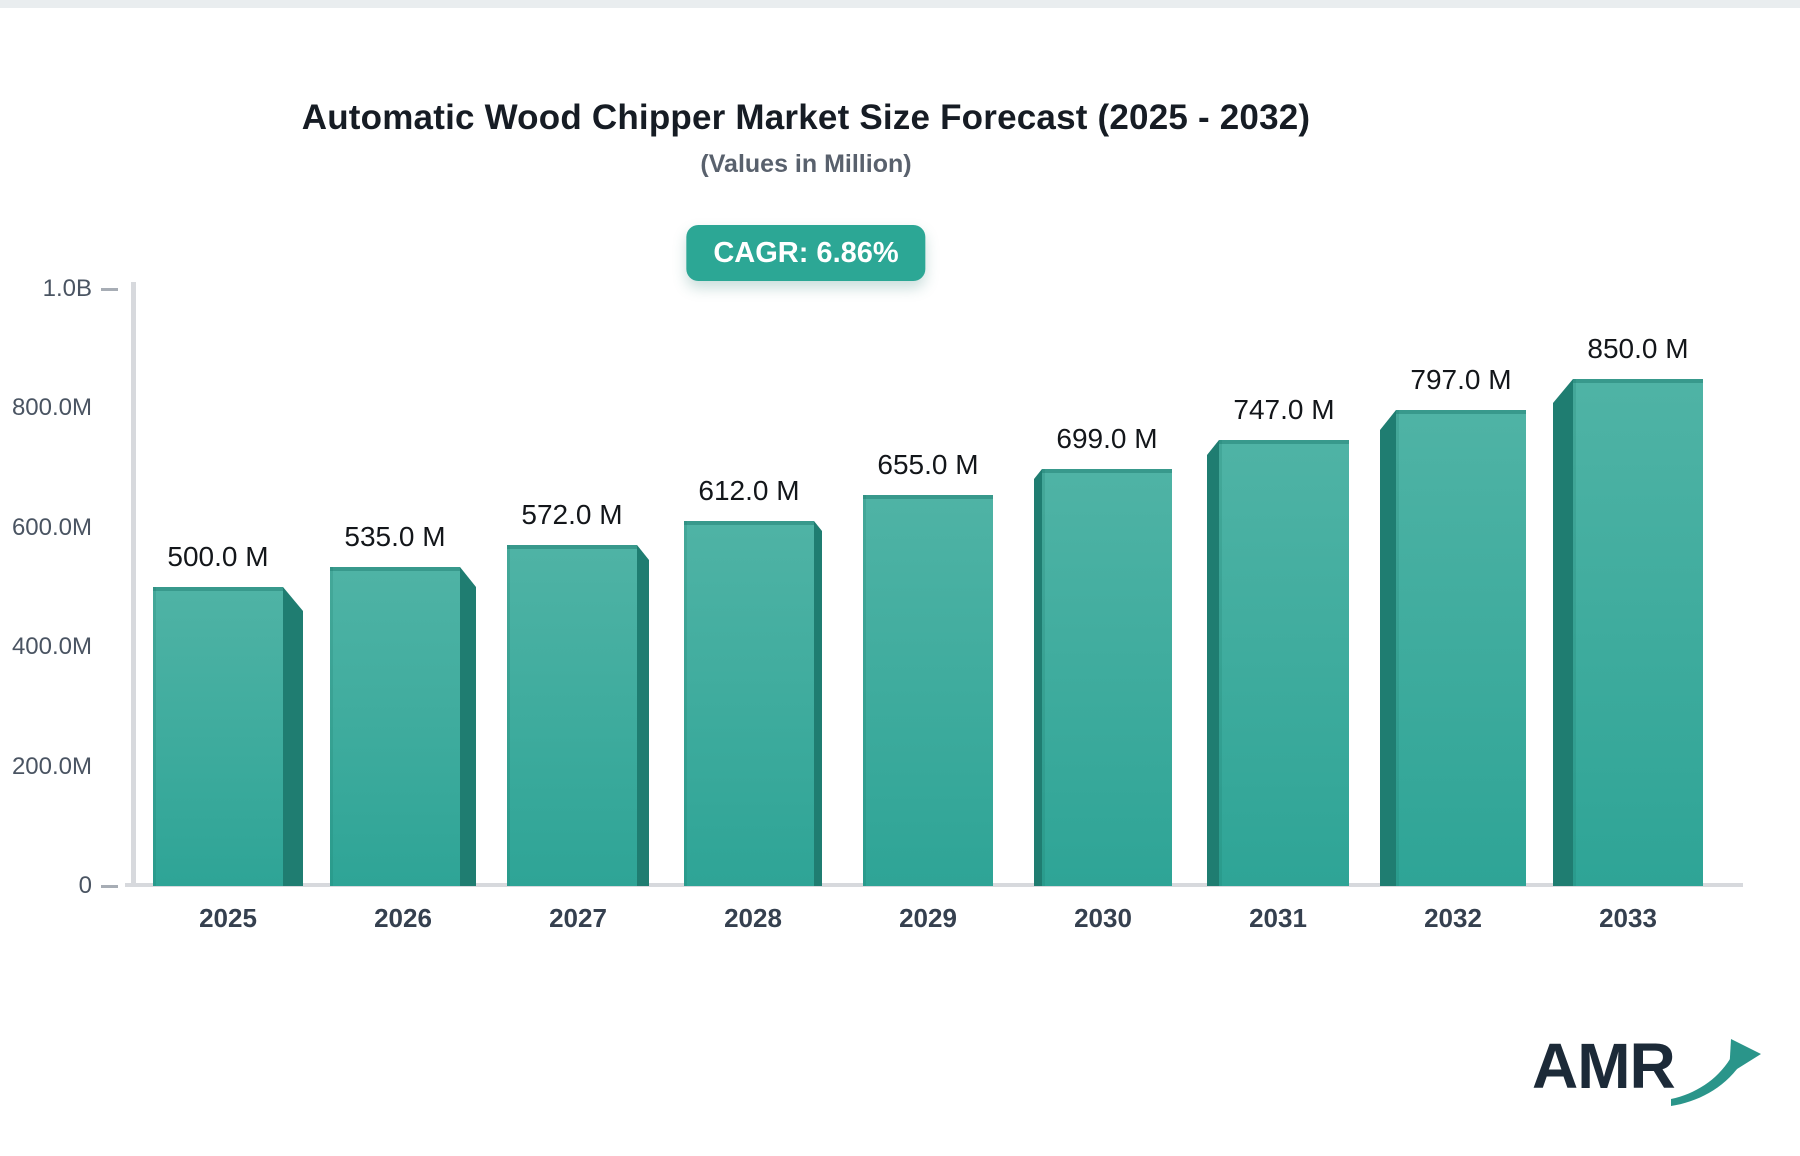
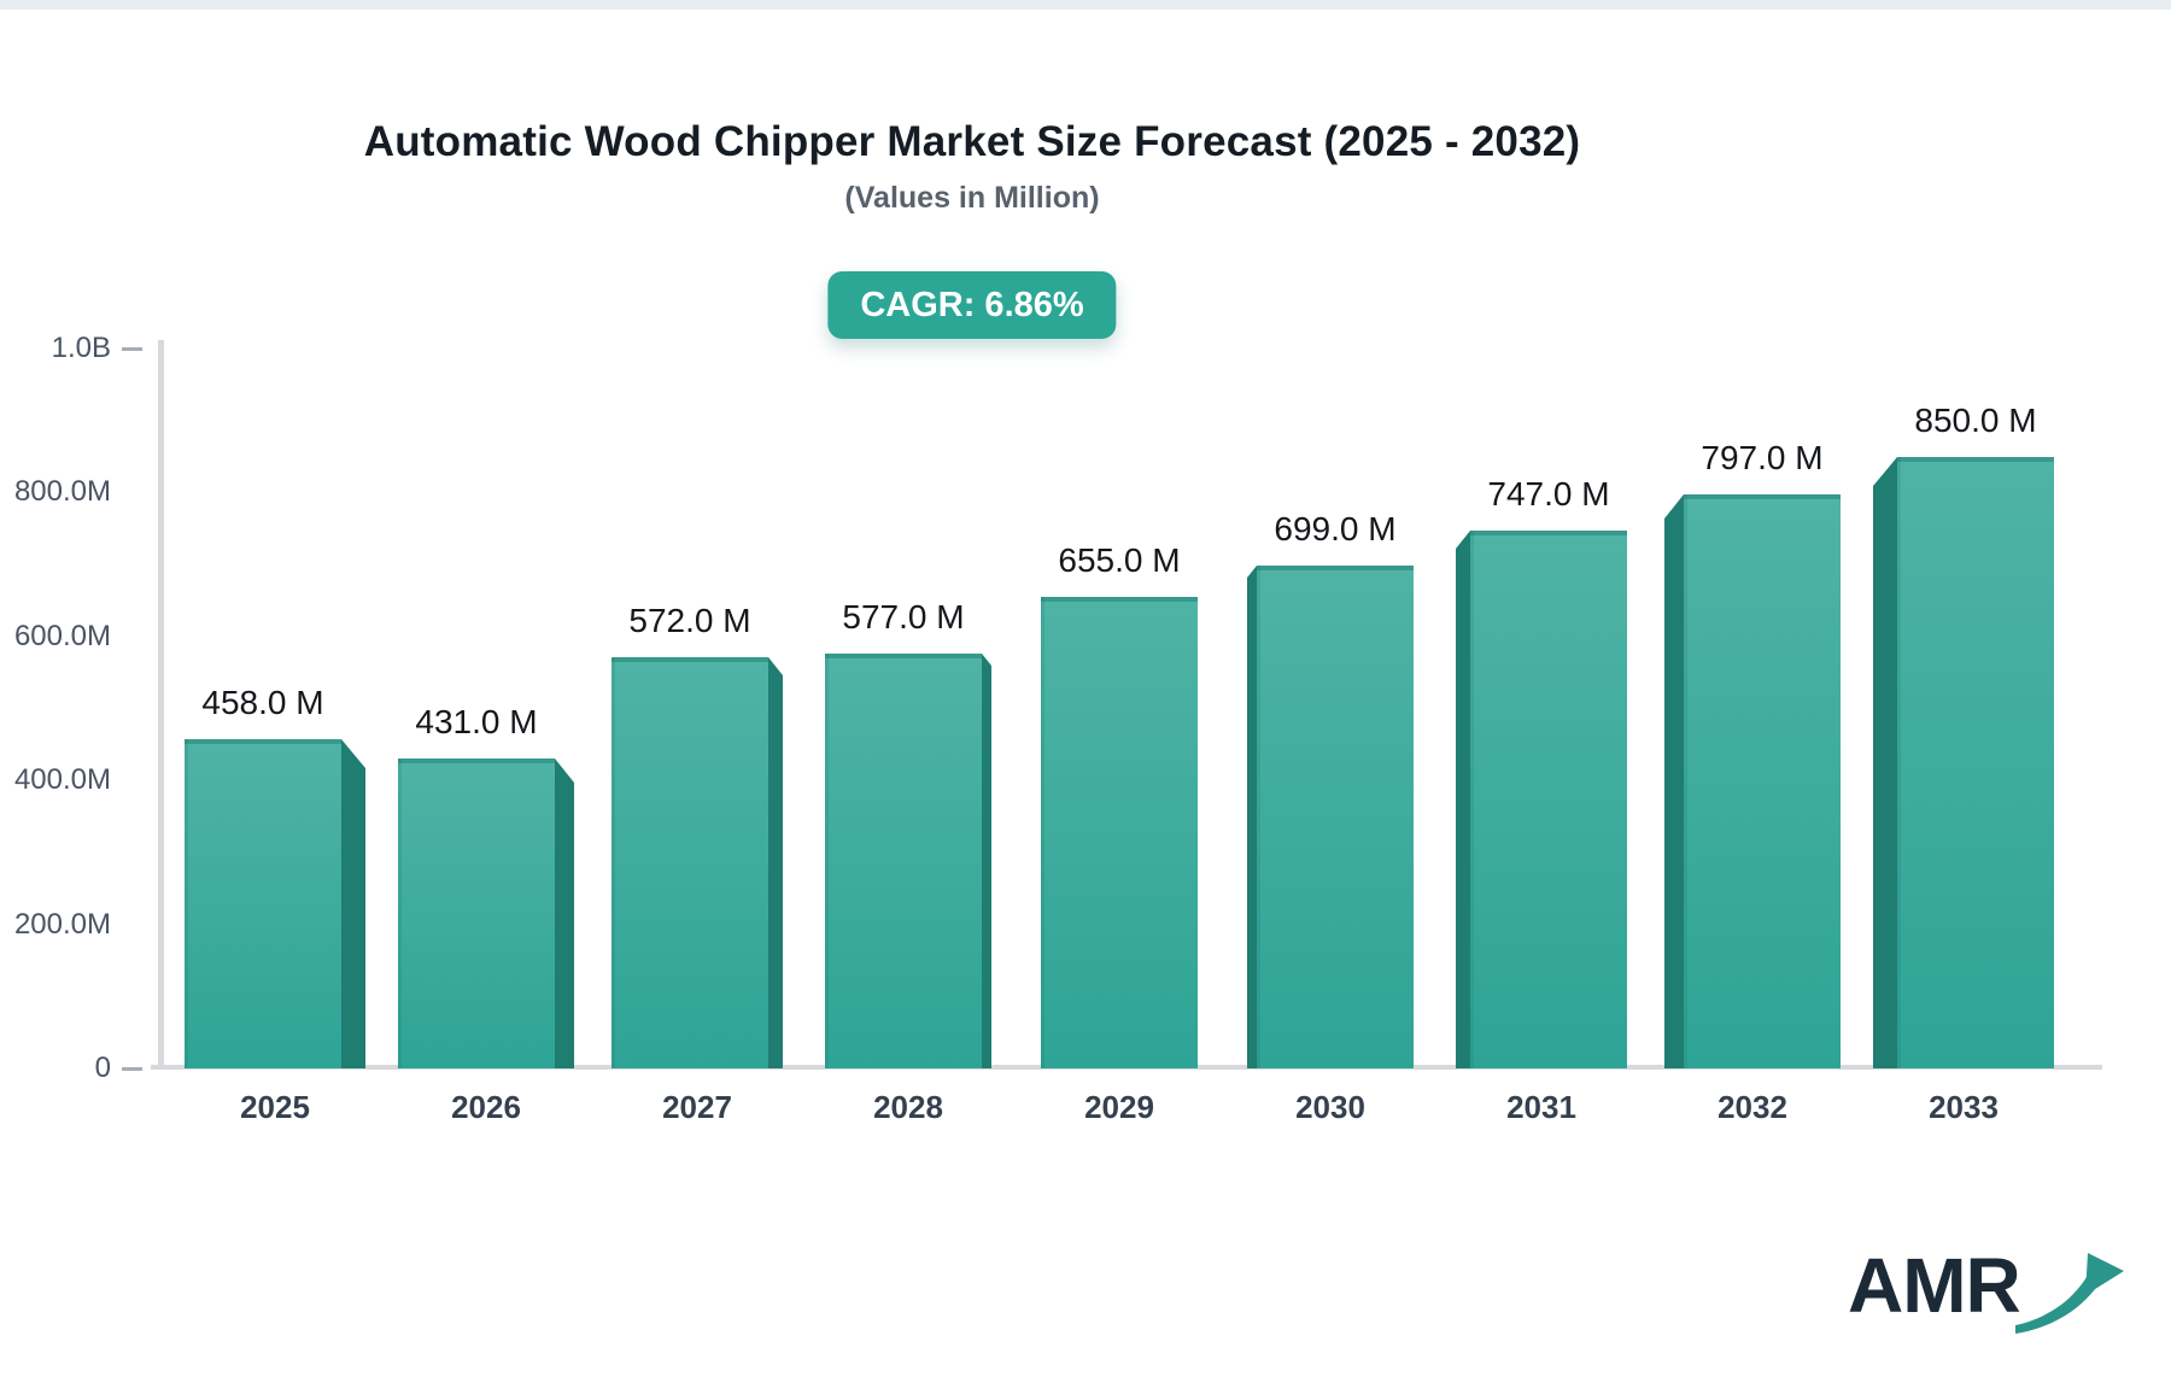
2025: 500.0 -> 458.0
2026: 535.0 -> 431.0
2028: 612.0 -> 577.0
